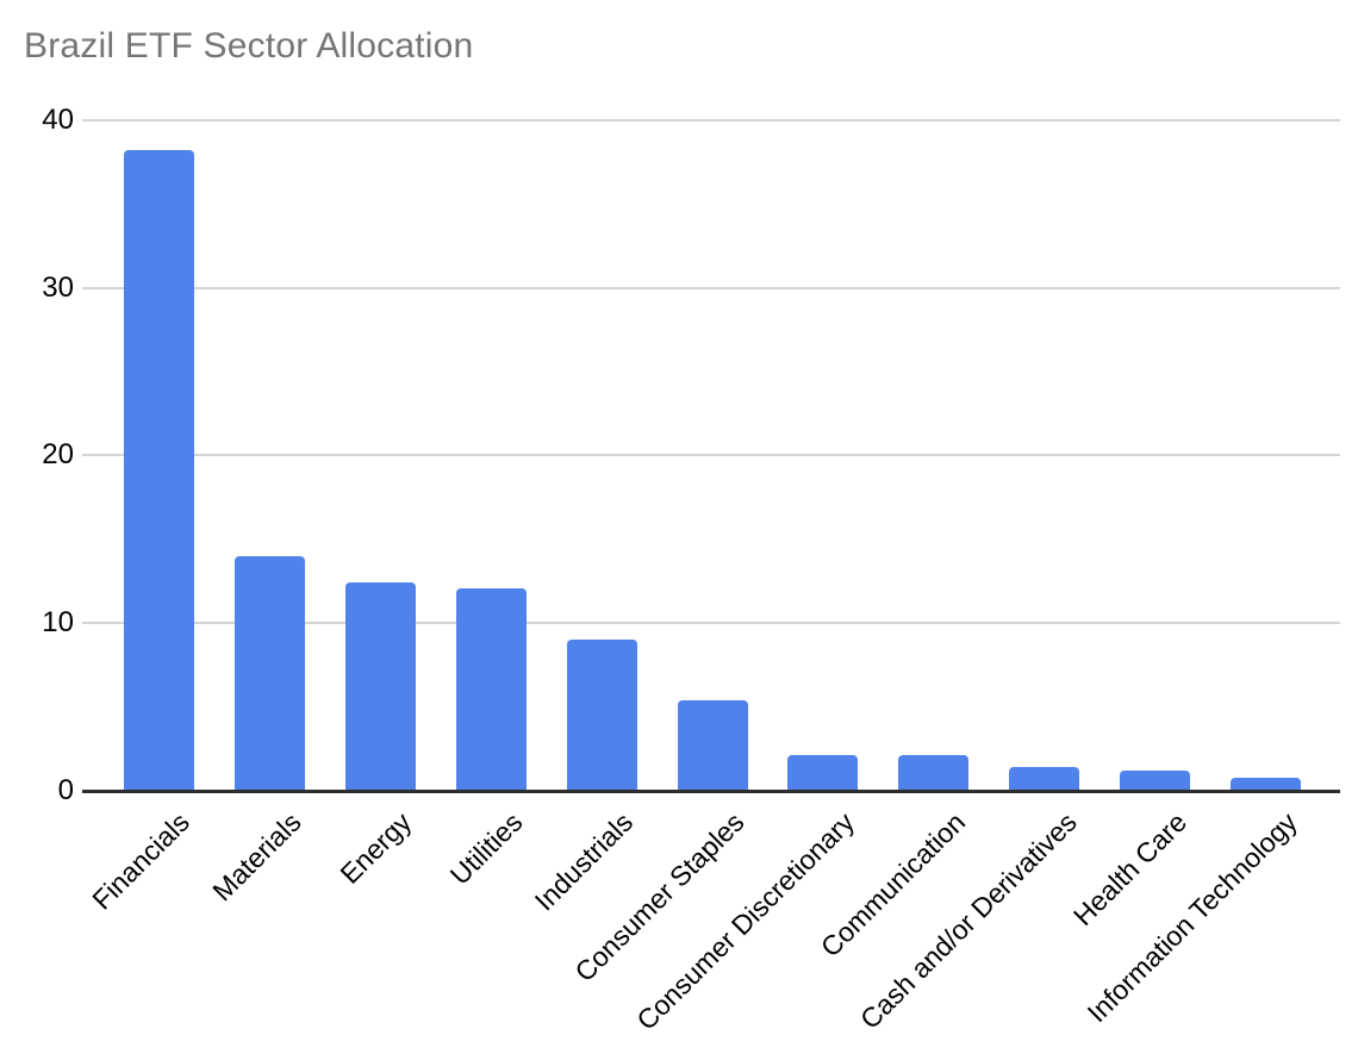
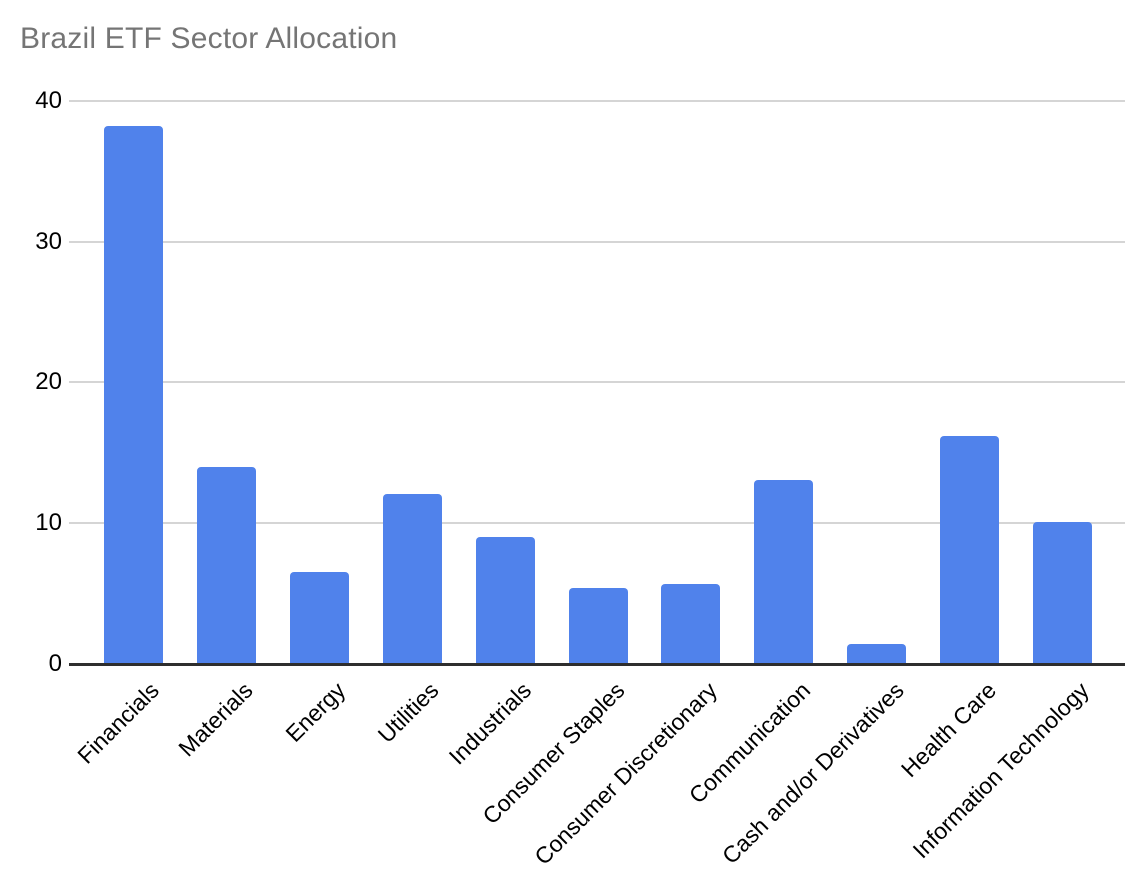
Energy: 12.4 -> 6.5
Consumer Discretionary: 2.1 -> 5.7
Communication: 2.1 -> 13.1
Health Care: 1.2 -> 16.2
Information Technology: 0.8 -> 10.1
